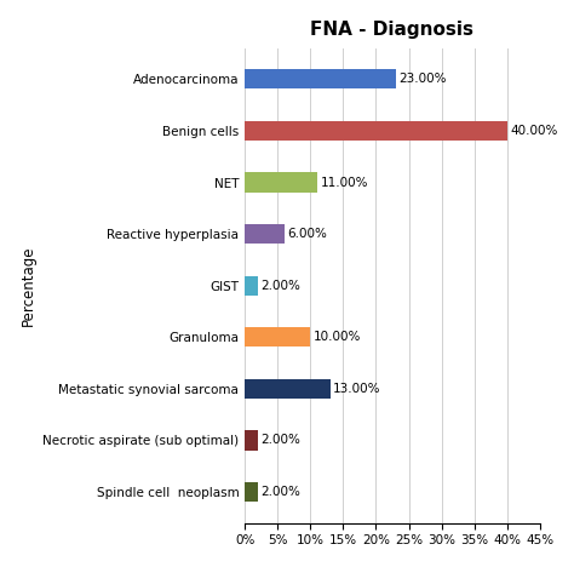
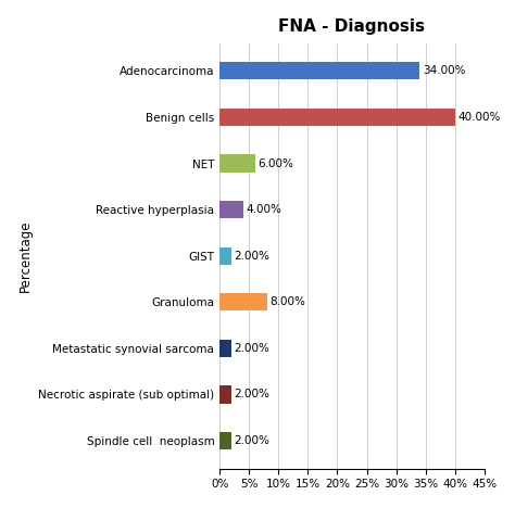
Adenocarcinoma: 23.00% -> 34.00%
NET: 11.00% -> 6.00%
Reactive hyperplasia: 6.00% -> 4.00%
Granuloma: 10.00% -> 8.00%
Metastatic synovial sarcoma: 13.00% -> 2.00%
